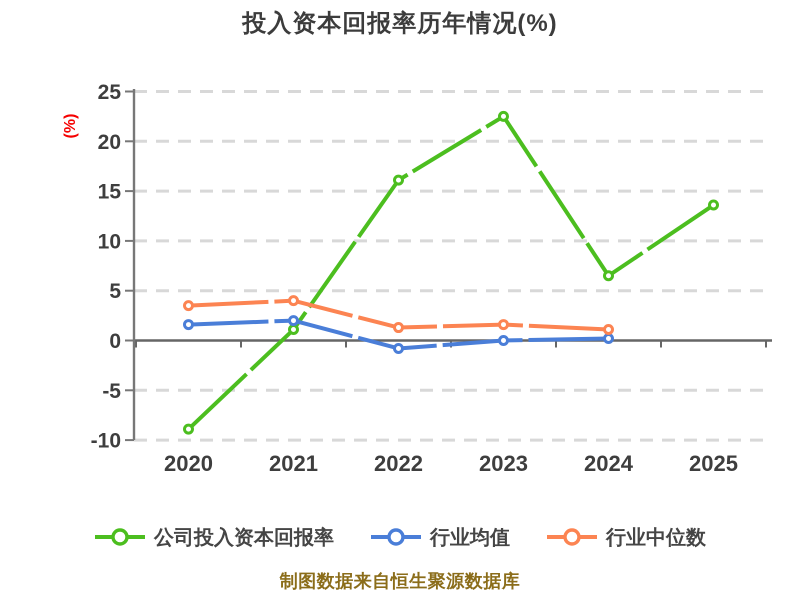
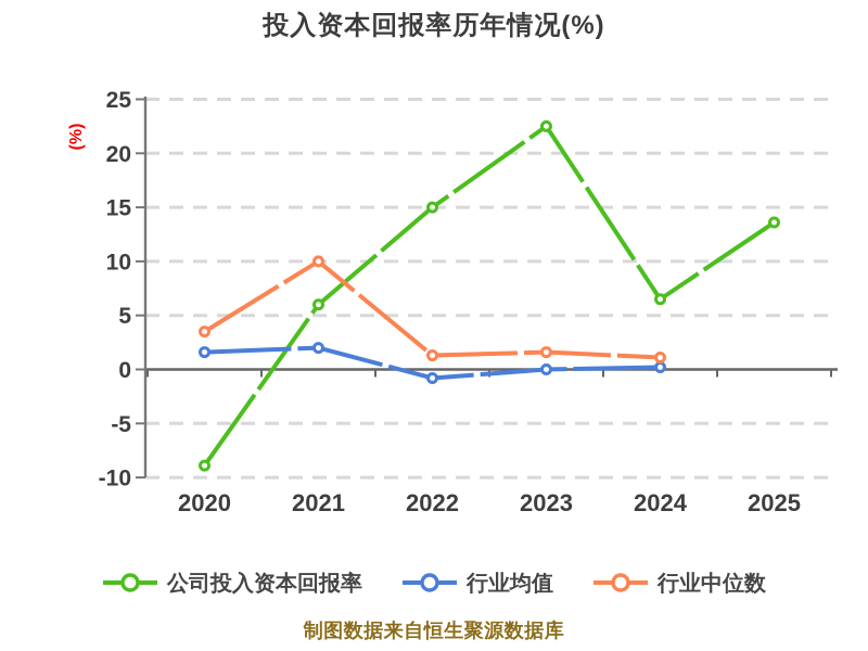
公司投入资本回报率/2021: 1 -> 6
行业中位数/2021: 4 -> 10
公司投入资本回报率/2022: 16 -> 15
